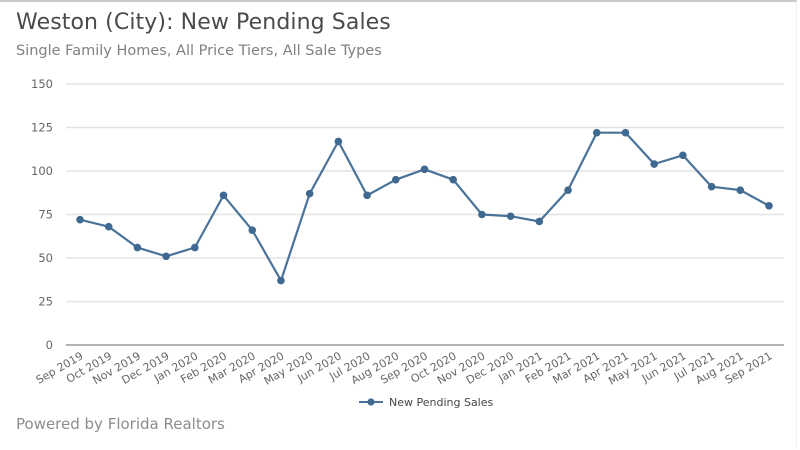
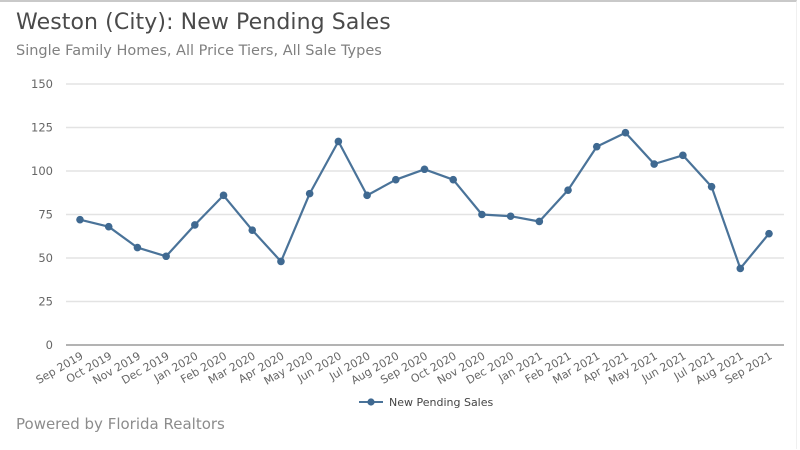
Jan 2020: 56 -> 69
Apr 2020: 37 -> 48
Mar 2021: 122 -> 114
Aug 2021: 89 -> 44
Sep 2021: 80 -> 64
